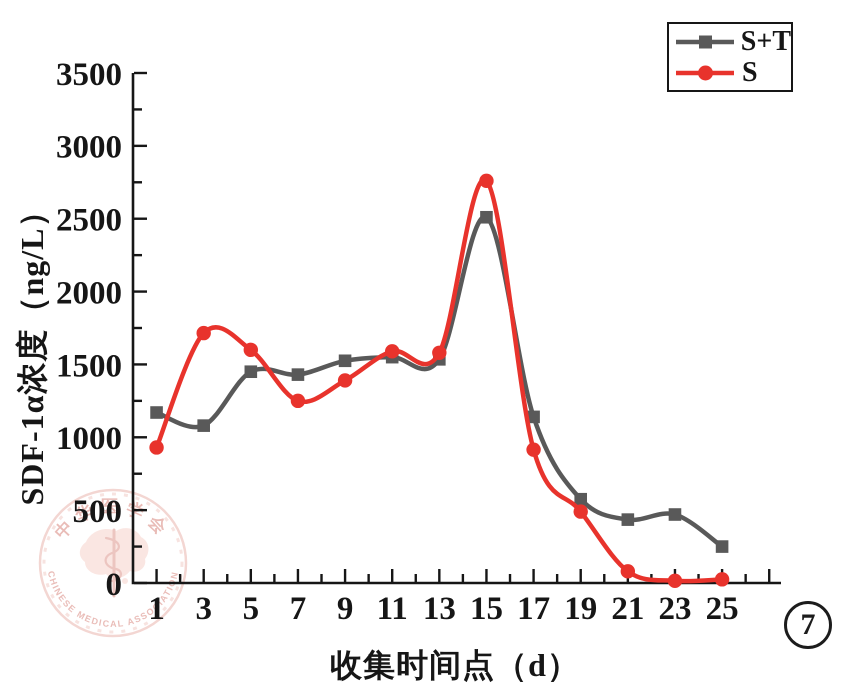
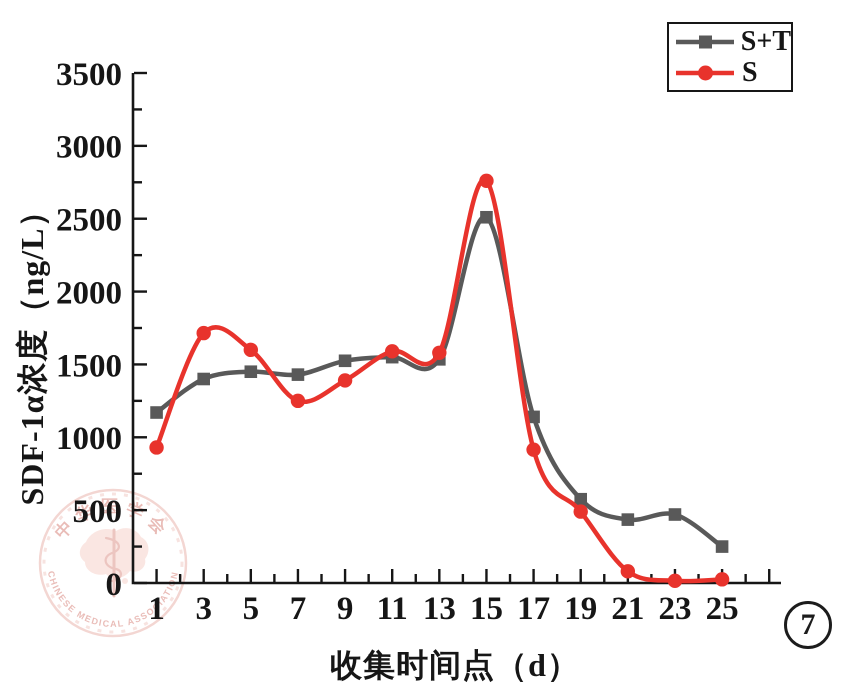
S+T/3: 1080 -> 1400
